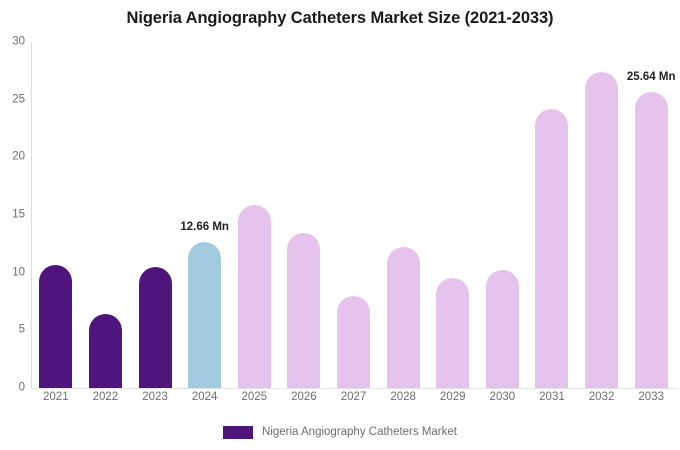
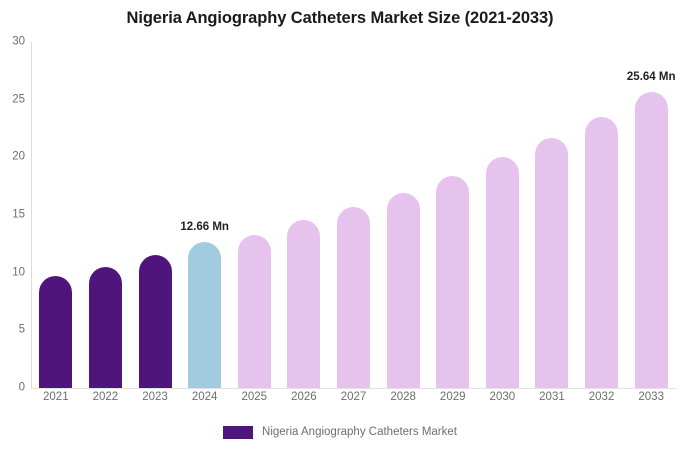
2021: 10.7 -> 9.7
2022: 6.4 -> 10.5
2023: 10.5 -> 11.5
2025: 15.9 -> 13.3
2026: 13.4 -> 14.6
2027: 8.0 -> 15.7
2028: 12.2 -> 16.9
2029: 9.5 -> 18.4
2030: 10.2 -> 20.0
2031: 24.2 -> 21.7
2032: 27.4 -> 23.5
